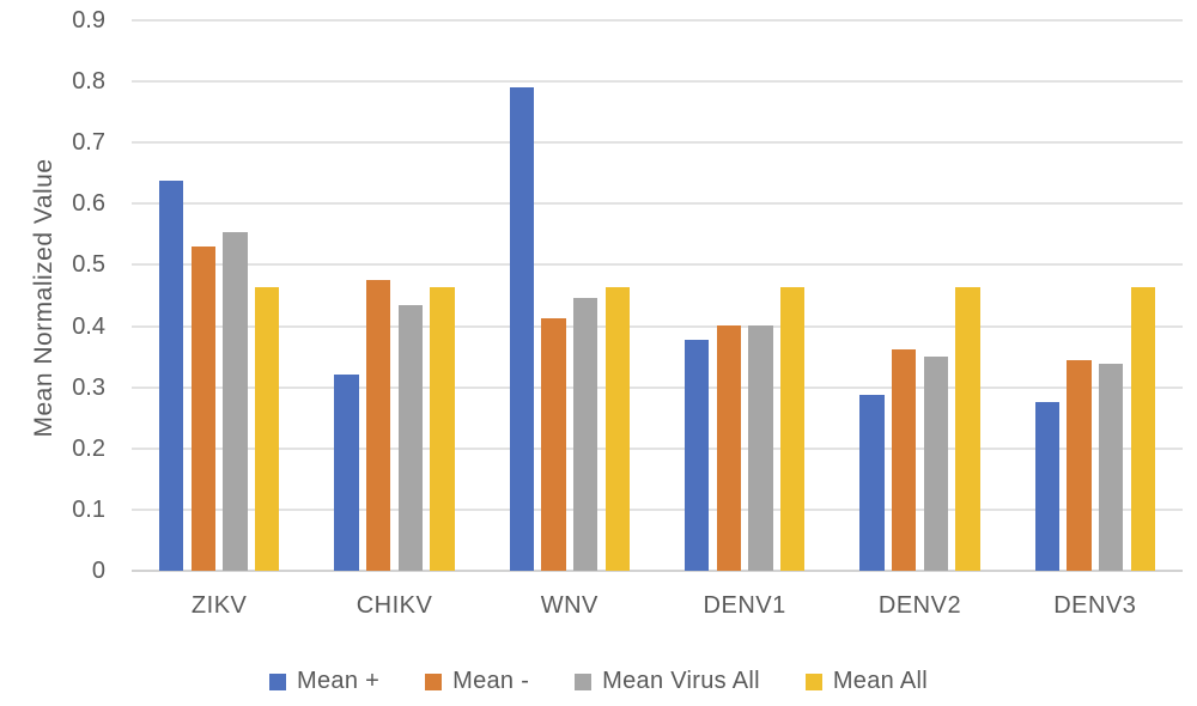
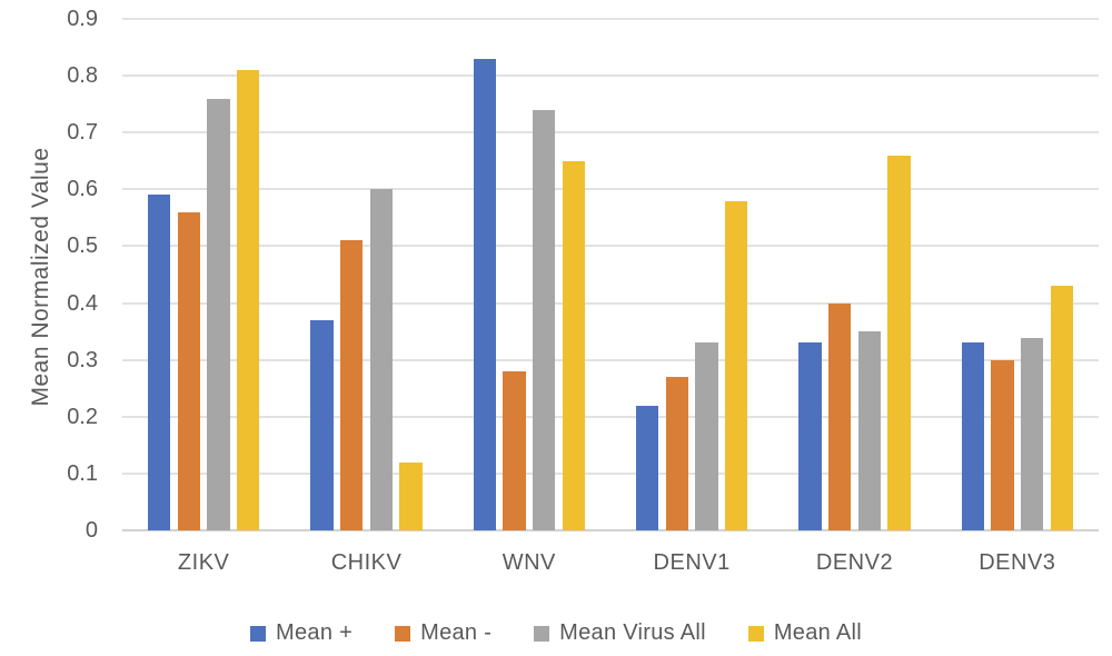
Mean +/ZIKV: 0.64 -> 0.59
Mean -/ZIKV: 0.53 -> 0.56
Mean Virus All/ZIKV: 0.55 -> 0.76
Mean All/ZIKV: 0.46 -> 0.81
Mean +/CHIKV: 0.32 -> 0.37
Mean -/CHIKV: 0.47 -> 0.51
Mean Virus All/CHIKV: 0.43 -> 0.60
Mean All/CHIKV: 0.46 -> 0.12
Mean +/WNV: 0.79 -> 0.83
Mean -/WNV: 0.41 -> 0.28
Mean Virus All/WNV: 0.45 -> 0.74
Mean All/WNV: 0.46 -> 0.65
Mean +/DENV1: 0.38 -> 0.22
Mean -/DENV1: 0.40 -> 0.27
Mean Virus All/DENV1: 0.40 -> 0.33
Mean All/DENV1: 0.46 -> 0.58
Mean +/DENV2: 0.29 -> 0.33
Mean -/DENV2: 0.36 -> 0.40
Mean All/DENV2: 0.46 -> 0.66
Mean +/DENV3: 0.28 -> 0.33
Mean -/DENV3: 0.34 -> 0.30
Mean All/DENV3: 0.46 -> 0.43
